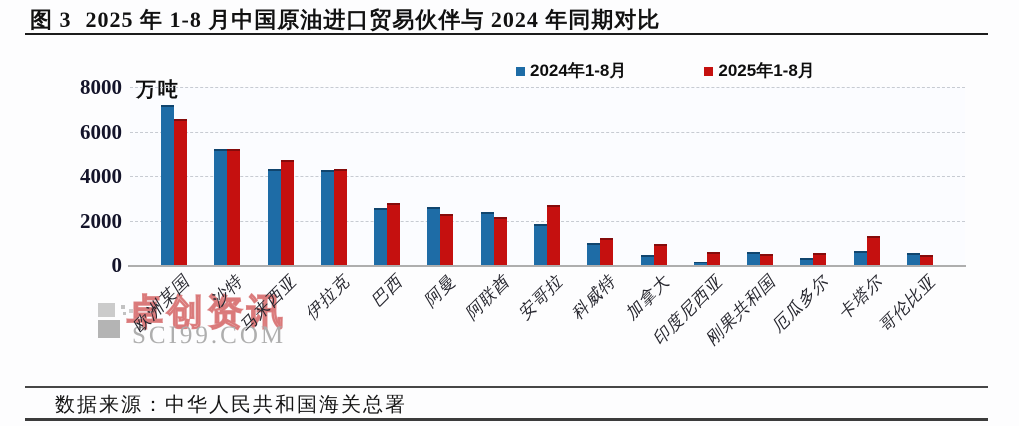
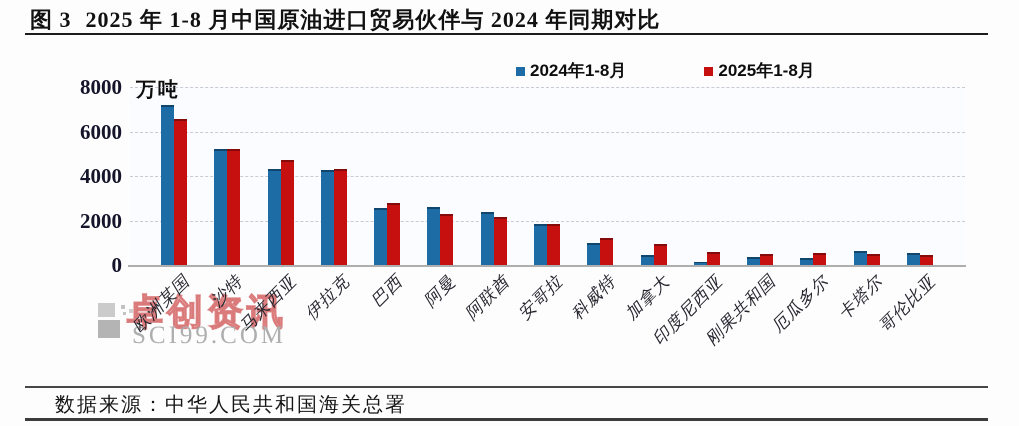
2025年1-8月/安哥拉: 2700 -> 1800
2024年1-8月/刚果共和国: 600 -> 400
2025年1-8月/卡塔尔: 1300 -> 500
